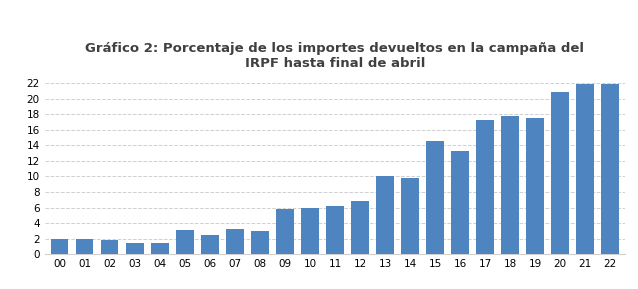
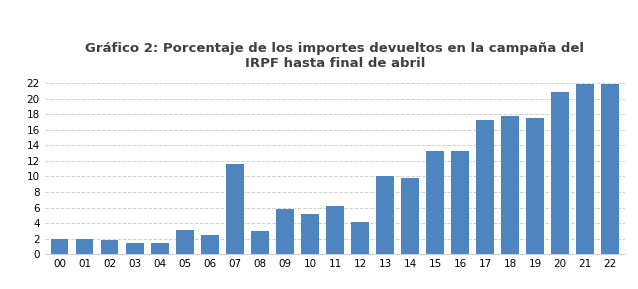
07: 3.3 -> 11.6
10: 6.0 -> 5.2
12: 6.8 -> 4.2
15: 14.6 -> 13.2
